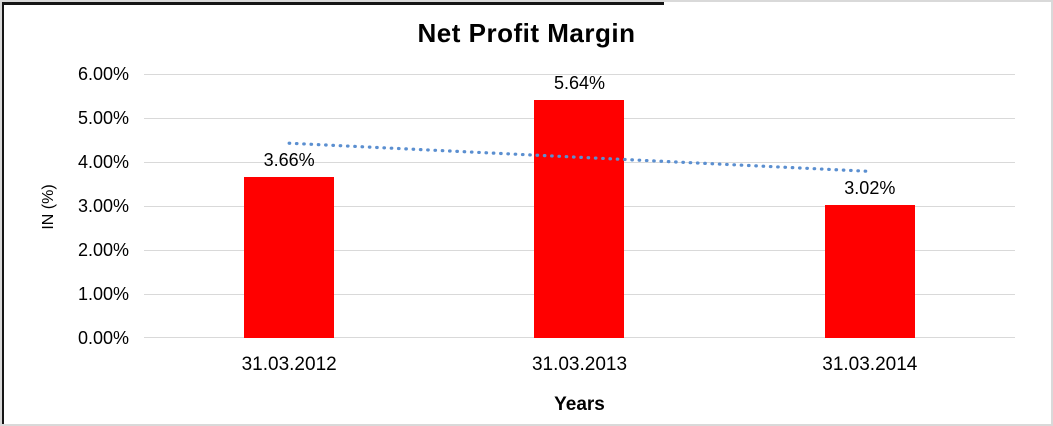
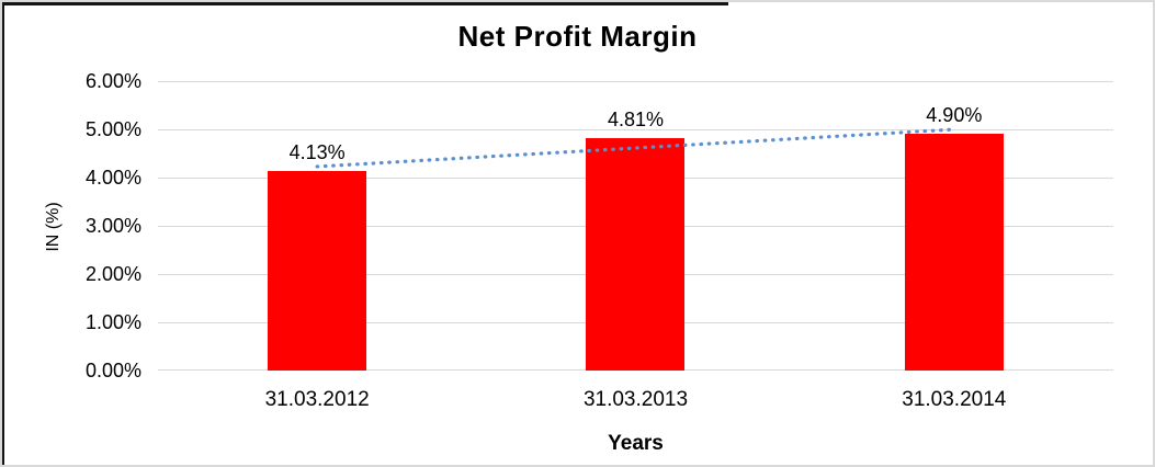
31.03.2012: 3.66% -> 4.13%
31.03.2013: 5.64% -> 4.81%
31.03.2014: 3.02% -> 4.90%
